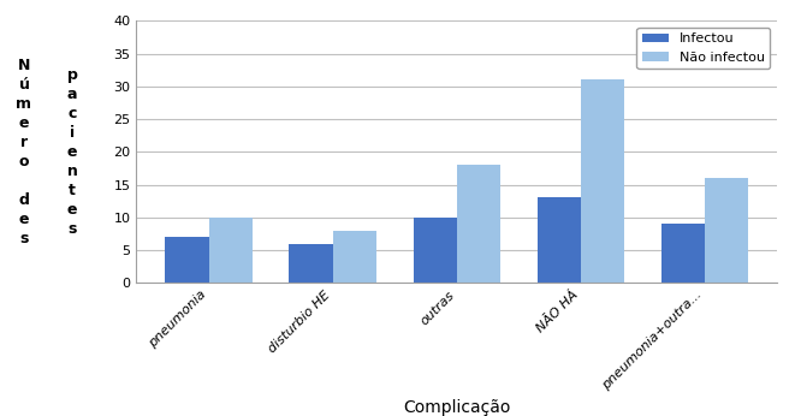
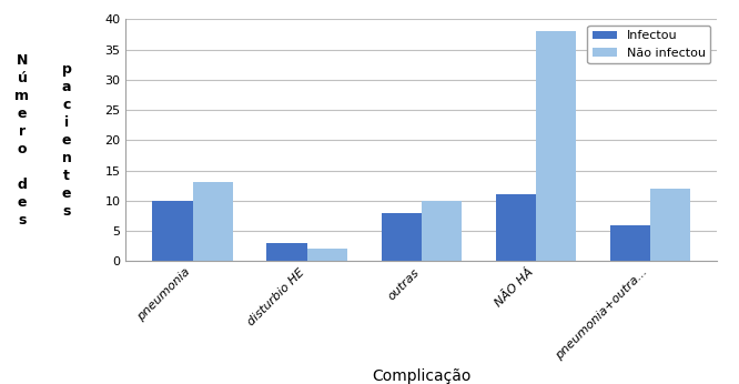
Infectou/pneumonia: 7 -> 10
Não infectou/pneumonia: 10 -> 13
Infectou/disturbio HE: 6 -> 3
Não infectou/disturbio HE: 8 -> 2
Infectou/outras: 10 -> 8
Não infectou/outras: 18 -> 10
Infectou/NÃO HÁ: 13 -> 11
Não infectou/NÃO HÁ: 31 -> 38
Infectou/pneumonia+outra...: 9 -> 6
Não infectou/pneumonia+outra...: 16 -> 12
